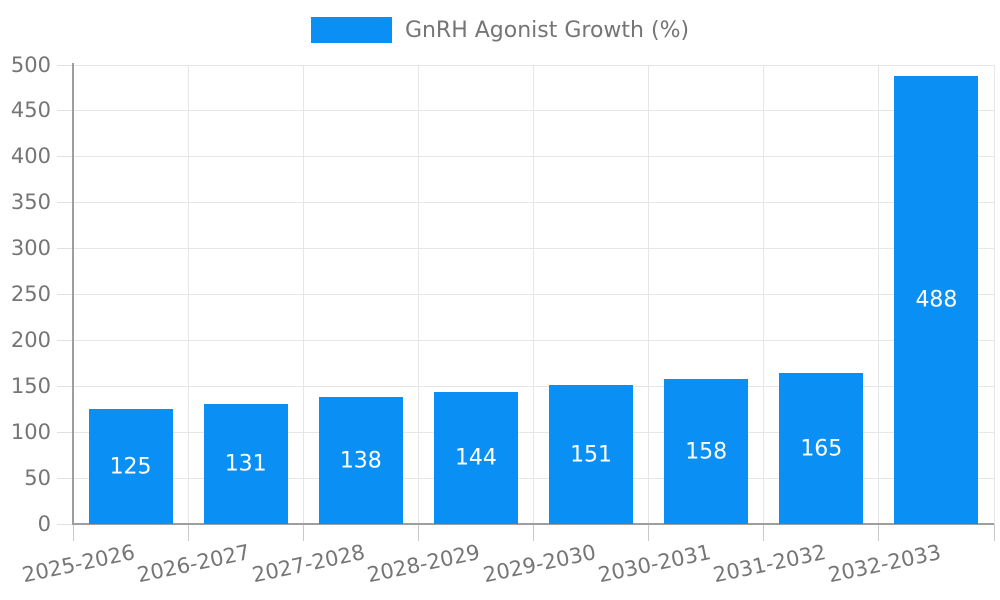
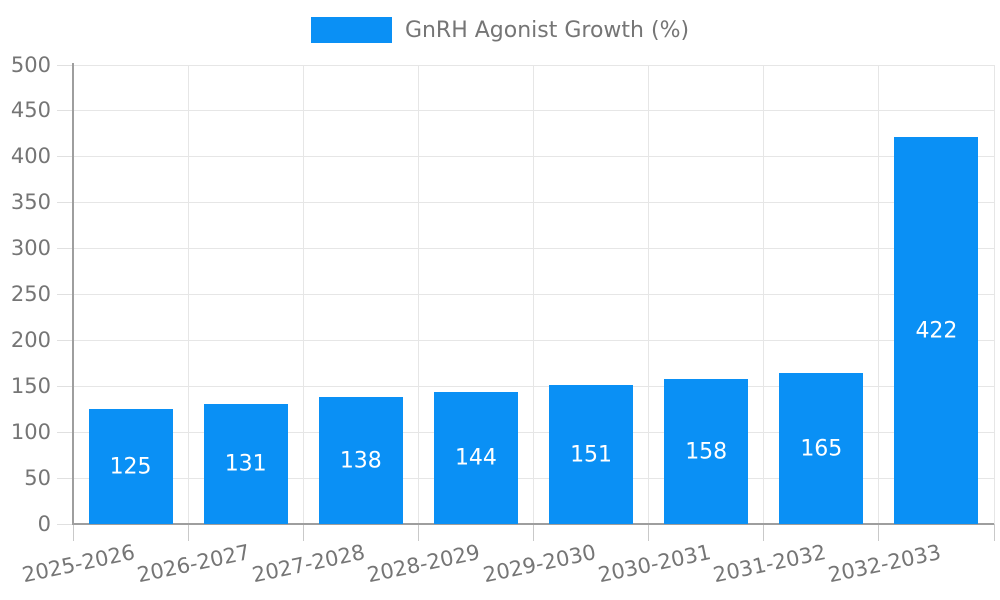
2032-2033: 488 -> 422
